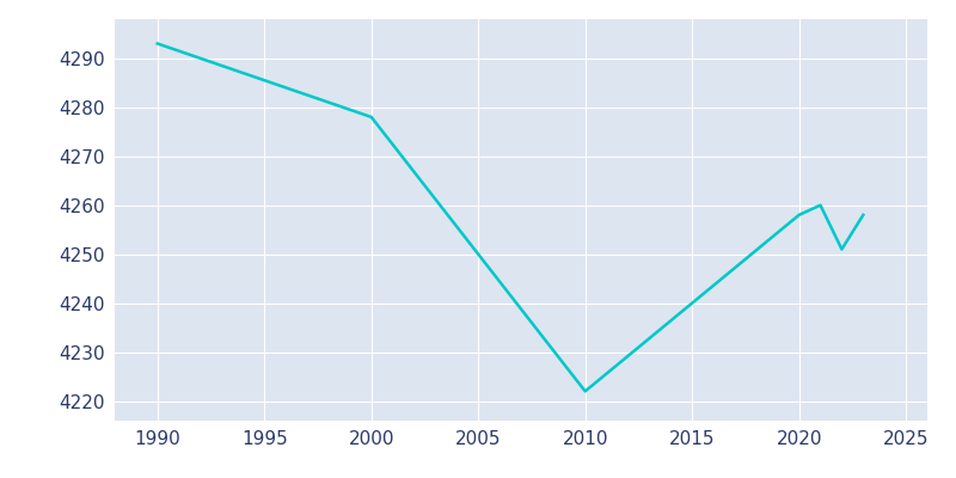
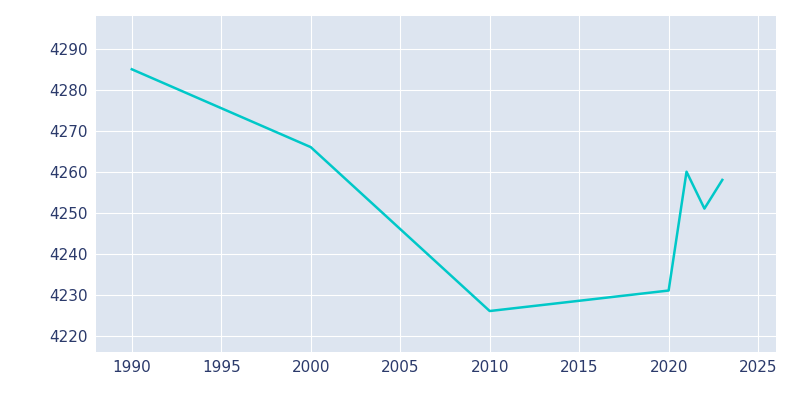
1990: 4293 -> 4285
2000: 4278 -> 4266
2010: 4222 -> 4226
2020: 4258 -> 4231
